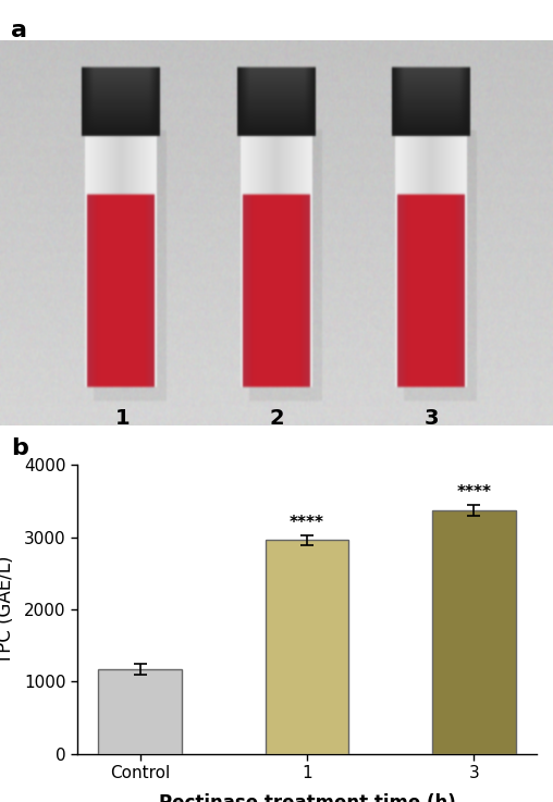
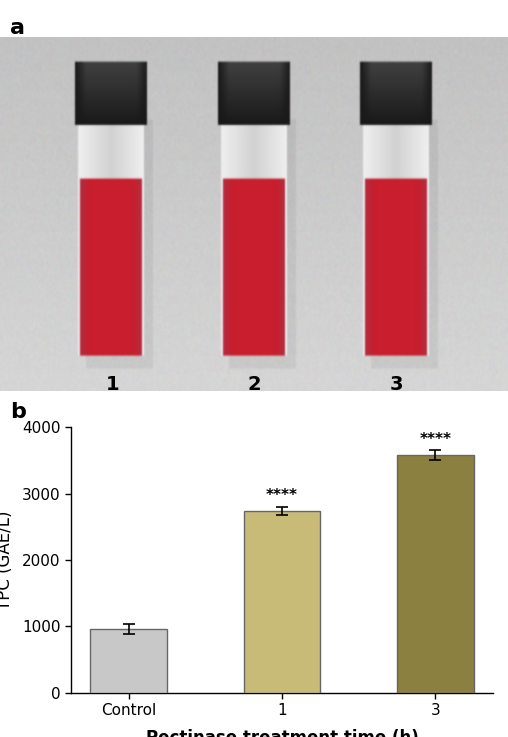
Control: 1180 -> 960
1: 2960 -> 2740
3: 3380 -> 3580
